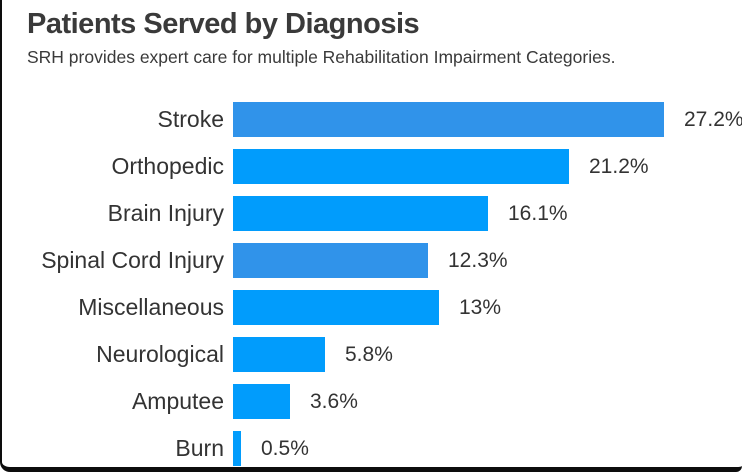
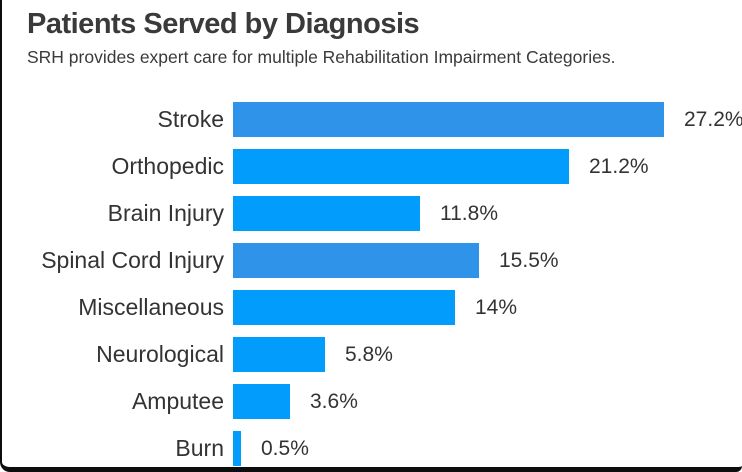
Brain Injury: 16.1% -> 11.8%
Spinal Cord Injury: 12.3% -> 15.5%
Miscellaneous: 13% -> 14%
